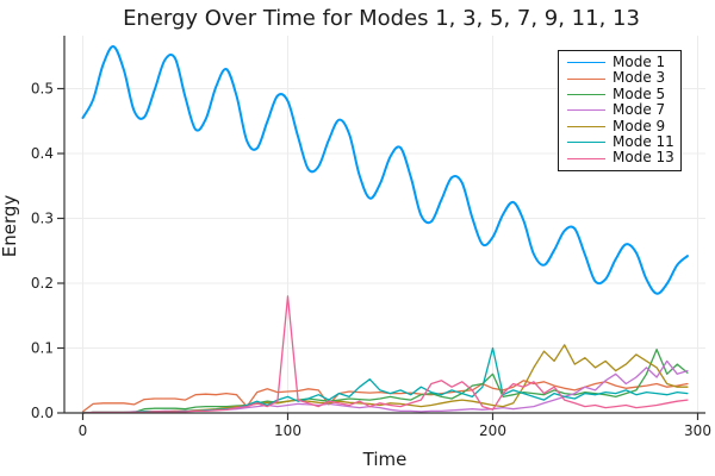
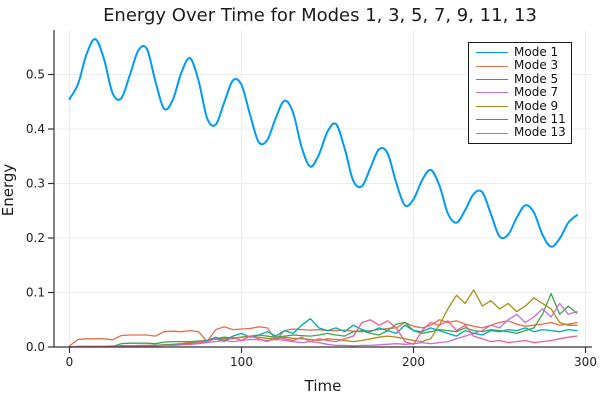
Mode 13/100: 0.18 -> 0.01
Mode 5/200: 0.06 -> 0.03
Mode 11/200: 0.10 -> 0.03
